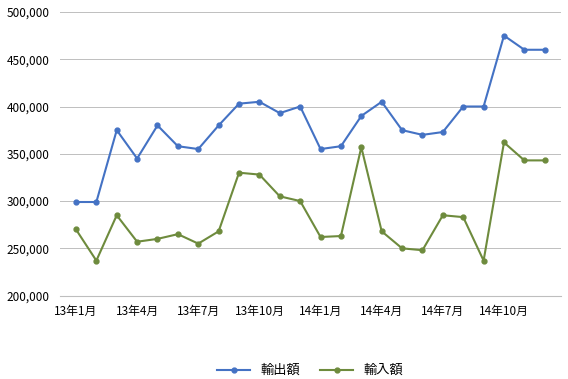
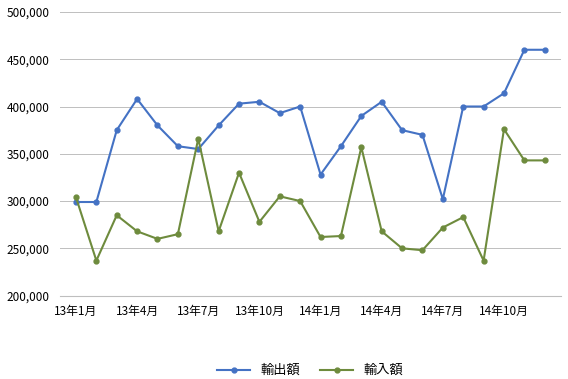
輸入額/13年1月: 270,000 -> 304,000
輸出額/13年4月: 345,000 -> 408,000
輸入額/13年4月: 257,000 -> 268,000
輸入額/13年7月: 255,000 -> 366,000
輸入額/13年10月: 328,000 -> 278,000
輸出額/14年1月: 355,000 -> 328,000
輸出額/14年7月: 373,000 -> 302,000
輸入額/14年7月: 285,000 -> 272,000
輸出額/14年10月: 475,000 -> 414,000
輸入額/14年10月: 362,000 -> 376,000
